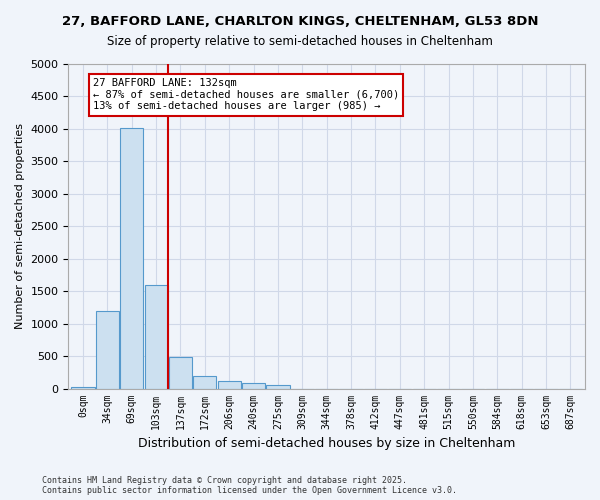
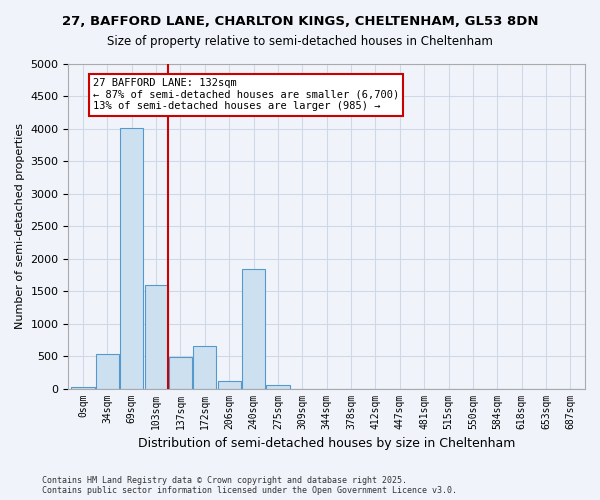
34sqm: 1200 -> 540
172sqm: 200 -> 660
240sqm: 80 -> 1840
